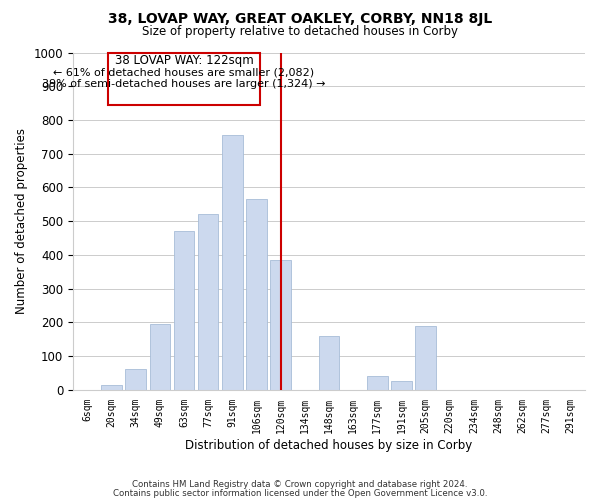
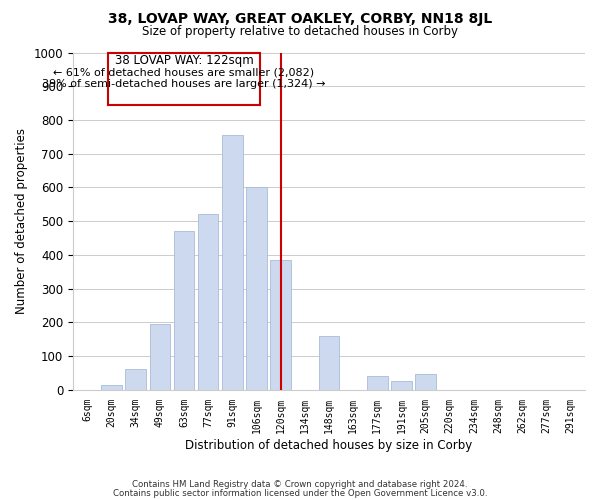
106sqm: 565 -> 600
205sqm: 190 -> 45
